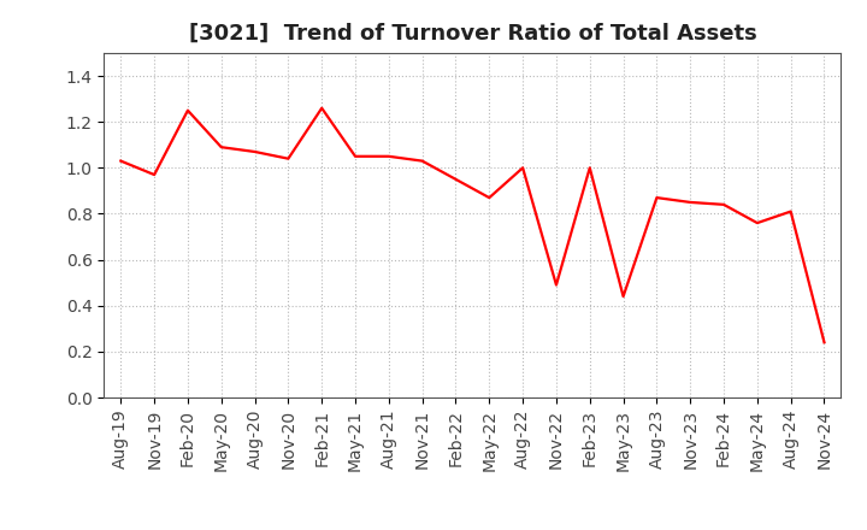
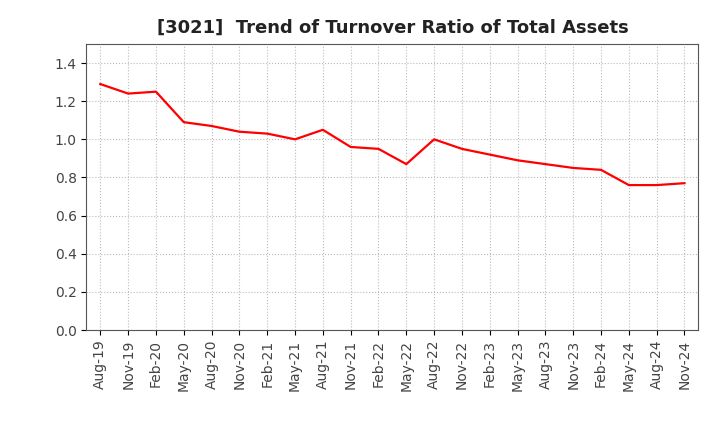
Aug-19: 1.03 -> 1.29
Nov-19: 0.97 -> 1.24
Feb-21: 1.26 -> 1.03
May-21: 1.05 -> 1.00
Nov-21: 1.03 -> 0.96
Nov-22: 0.49 -> 0.95
Feb-23: 1.00 -> 0.92
May-23: 0.44 -> 0.89
Aug-24: 0.81 -> 0.76
Nov-24: 0.24 -> 0.77
